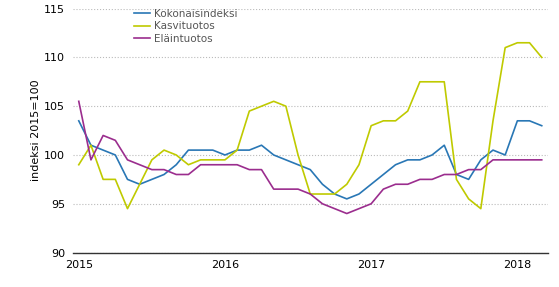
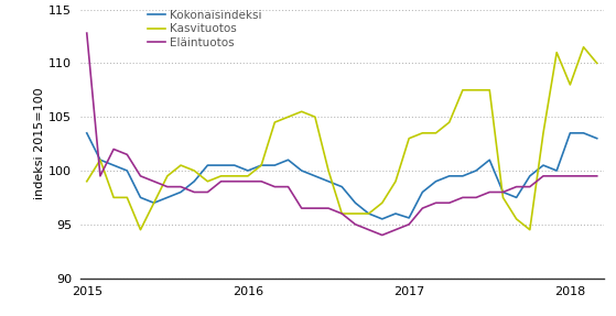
Eläintuotos/2015: 105.5 -> 112.8
Kokonaisindeksi/2017: 97.0 -> 95.6
Kasvituotos/2018: 111.5 -> 108.0
